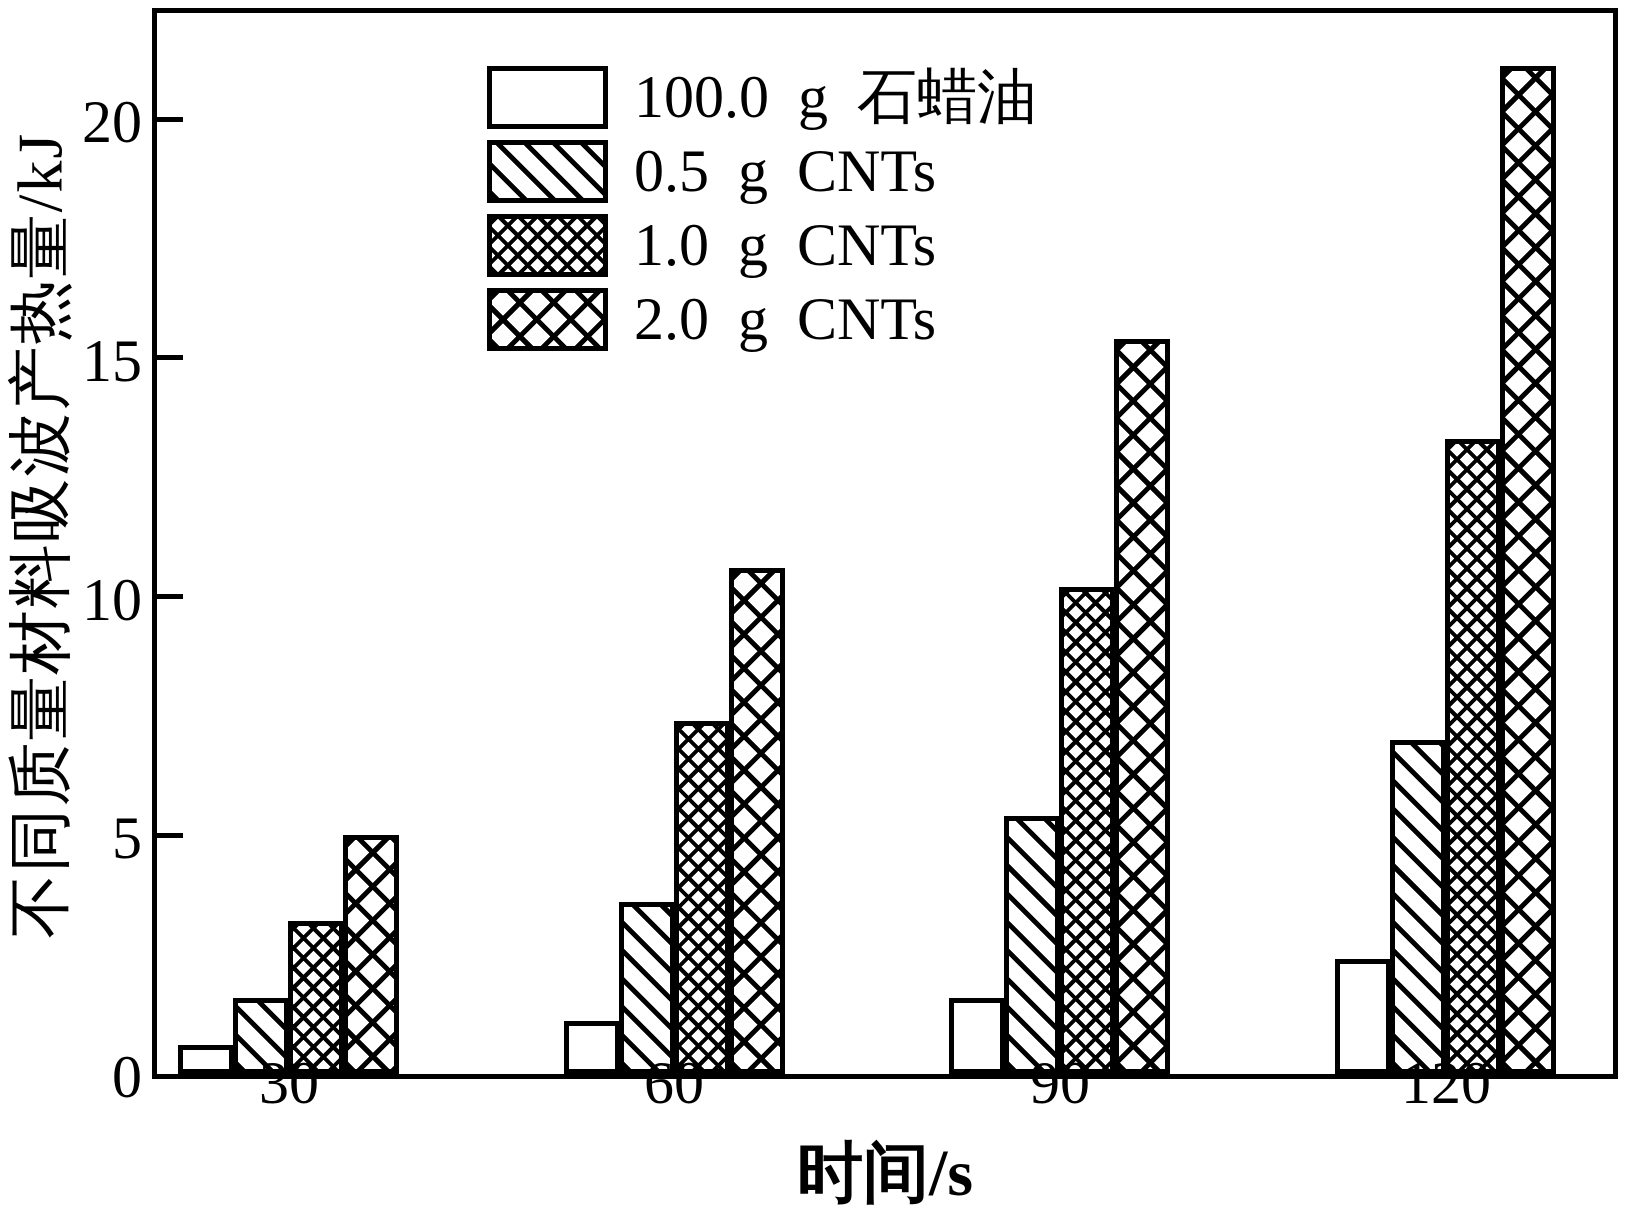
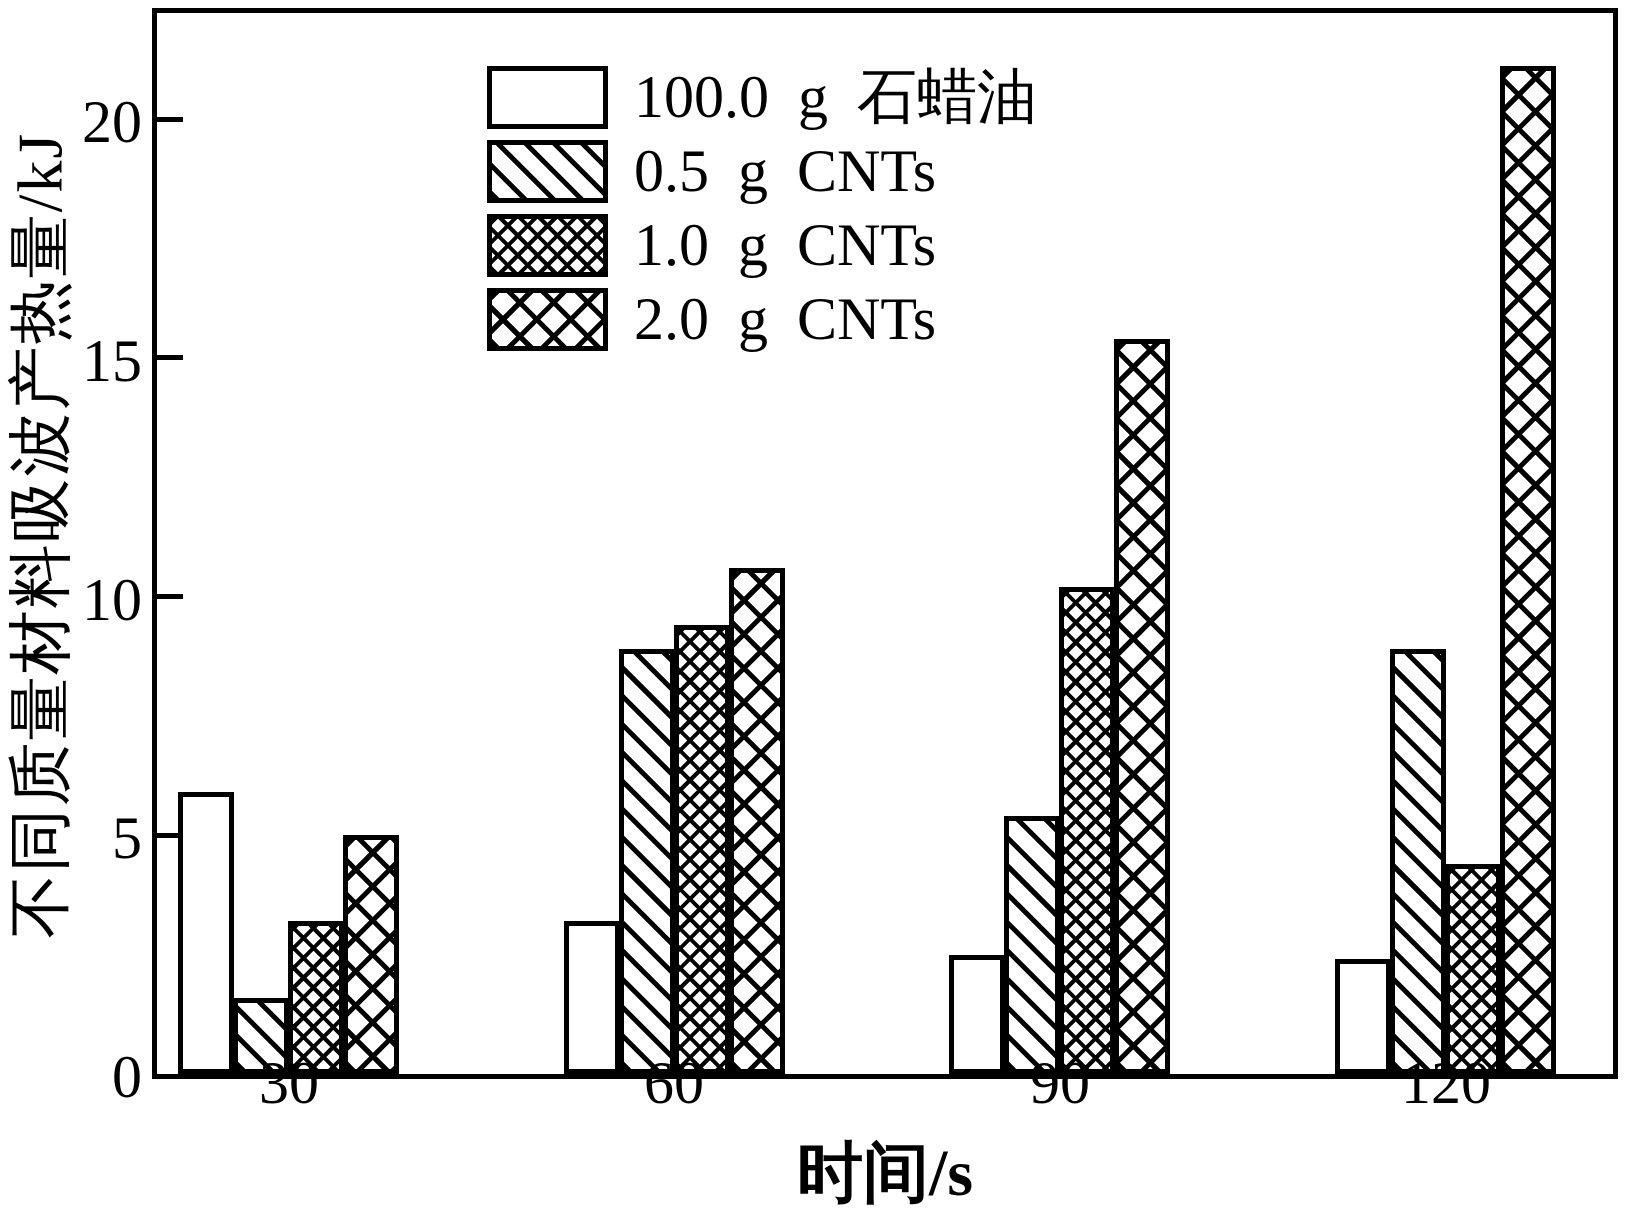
100.0 g 石蜡油/30: 0.6 -> 5.9
100.0 g 石蜡油/60: 1.1 -> 3.2
0.5 g CNTs/60: 3.6 -> 8.9
1.0 g CNTs/60: 7.4 -> 9.4
100.0 g 石蜡油/90: 1.6 -> 2.5
0.5 g CNTs/120: 7.0 -> 8.9
1.0 g CNTs/120: 13.3 -> 4.4
